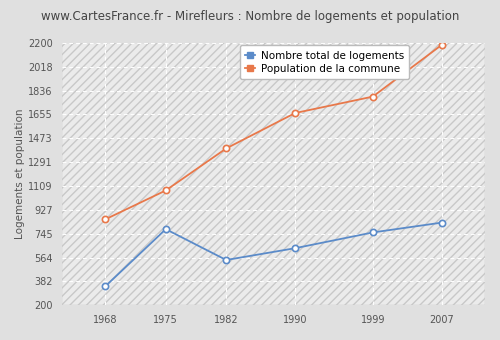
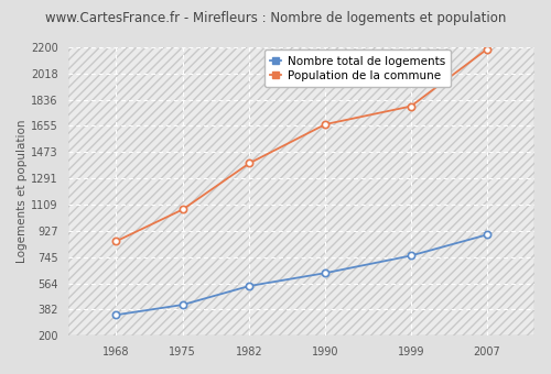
Nombre total de logements/1975: 780 -> 420
Nombre total de logements/2007: 830 -> 900
